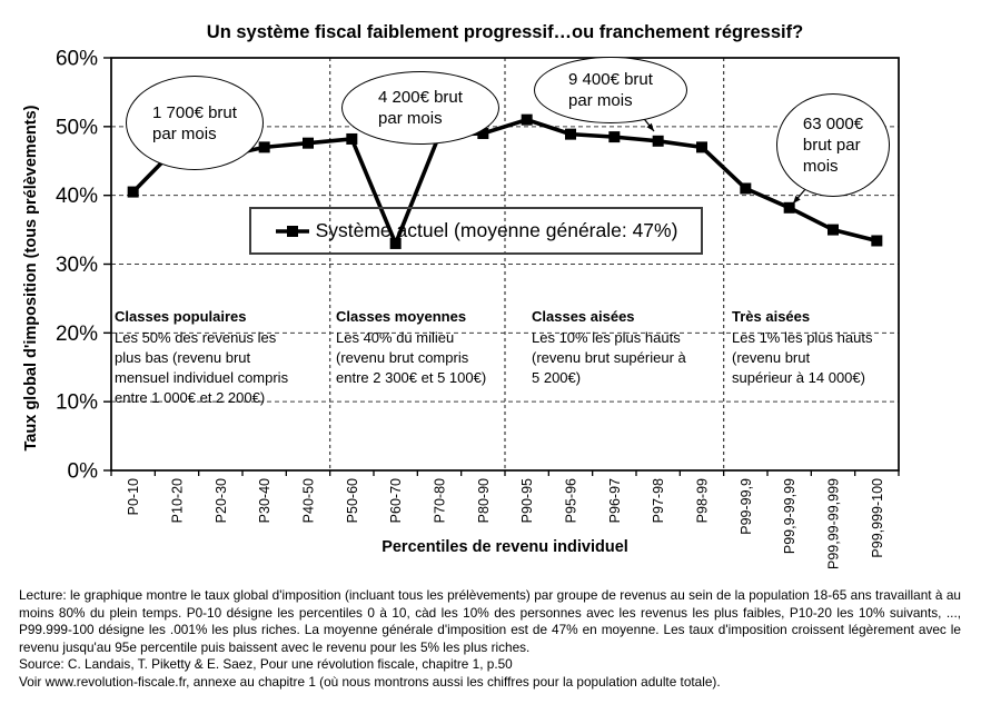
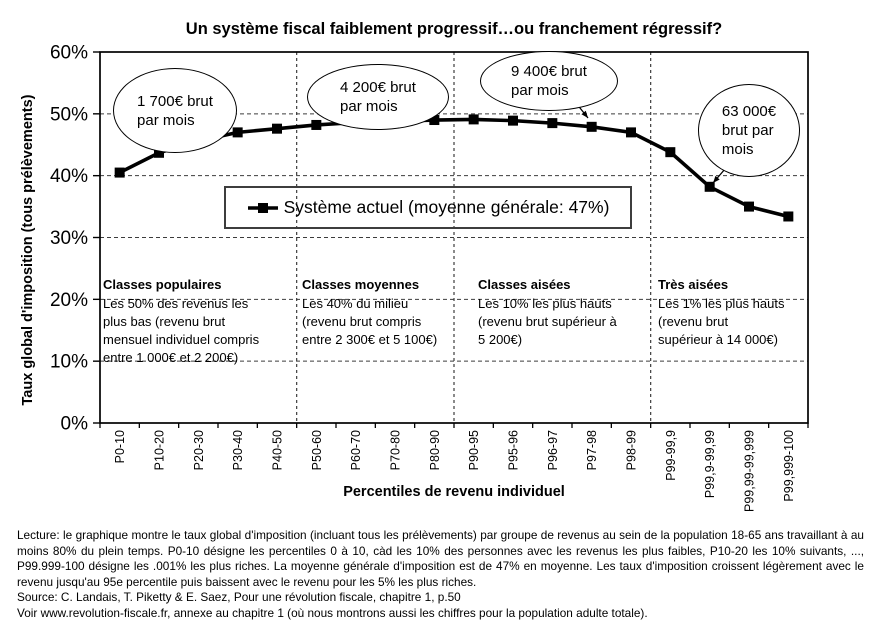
P10-20: 47% -> 44%
P60-70: 33% -> 49%
P90-95: 51% -> 49%
P99-99,9: 41% -> 44%
